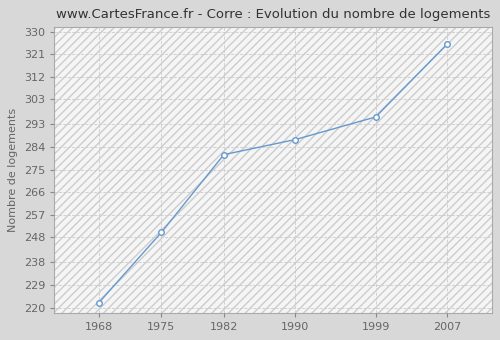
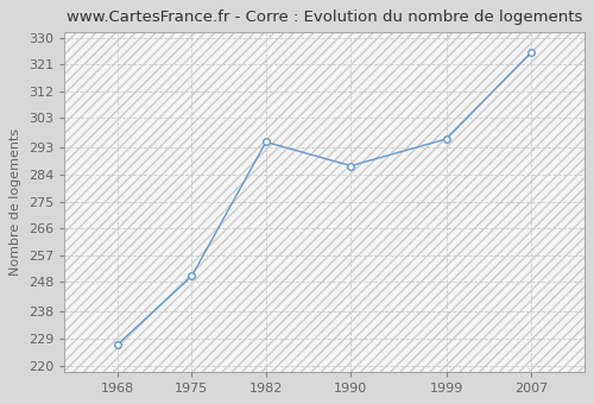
1968: 222 -> 227
1982: 281 -> 295
